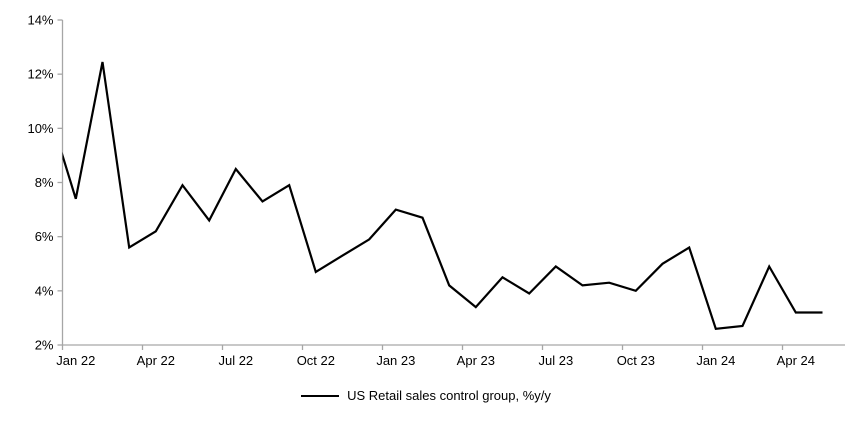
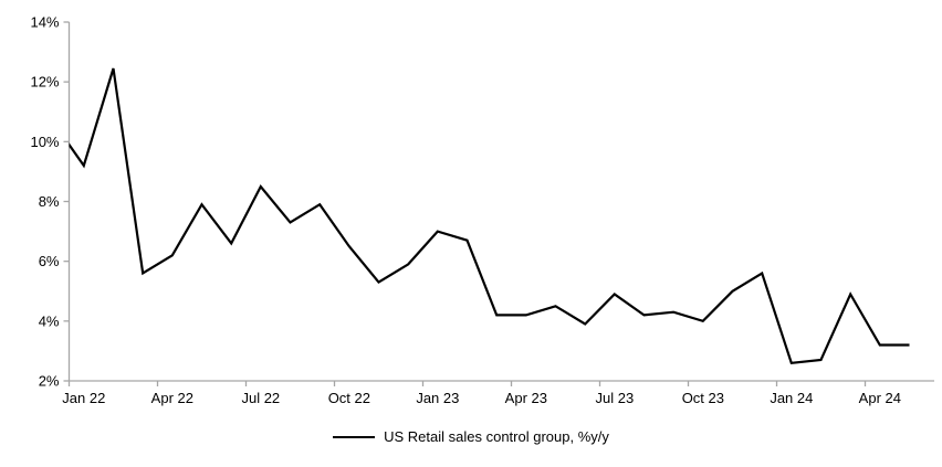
Jan 22: 7.4% -> 9.2%
Oct 22: 4.7% -> 6.5%
Apr 23: 3.4% -> 4.2%
